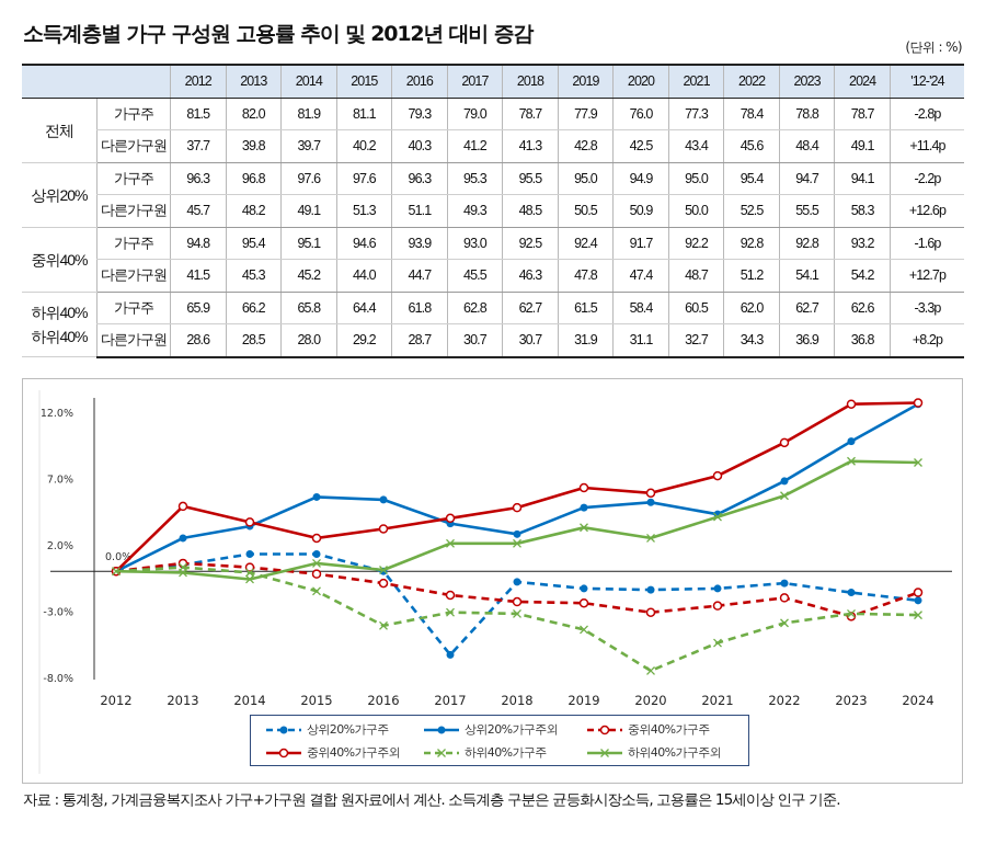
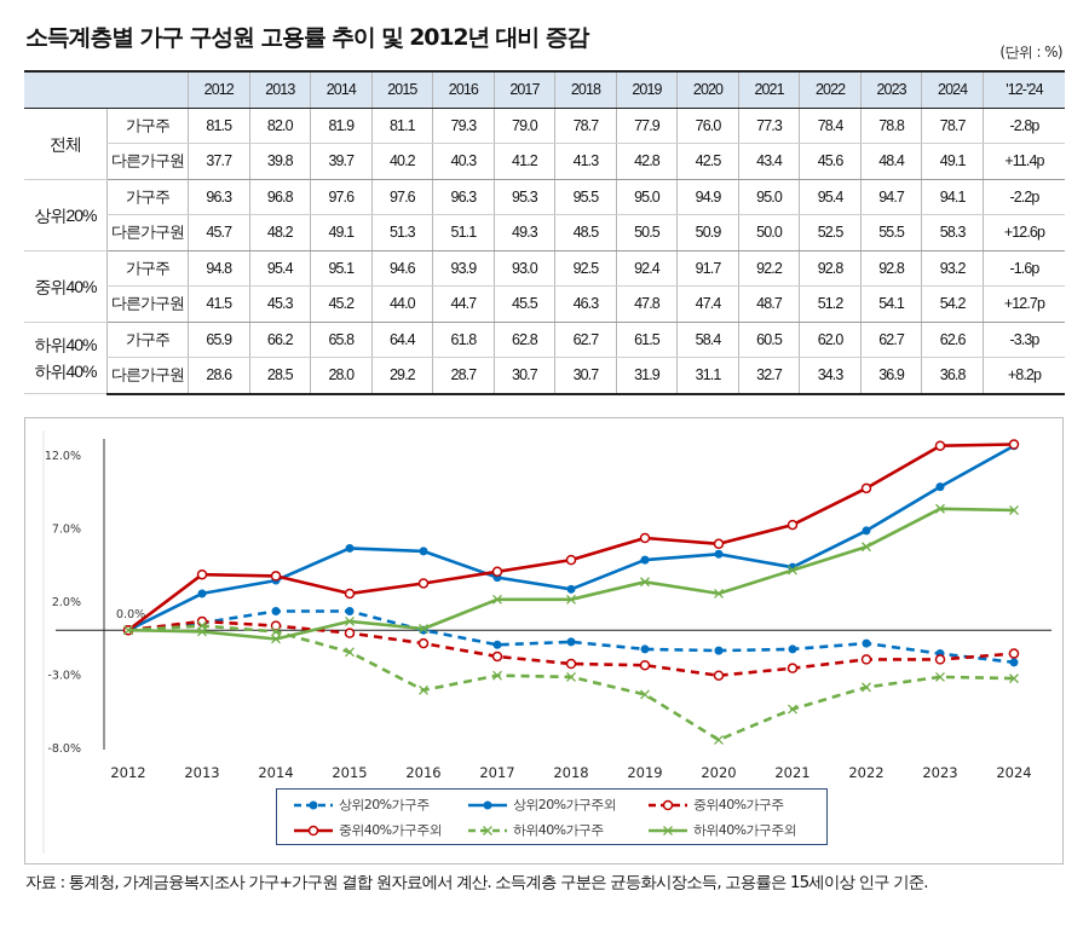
중위40%가구주외/2013: 4.9% -> 3.8%
상위20%가구주/2017: -6.3% -> -1.0%
중위40%가구주/2023: -3.4% -> -2.0%
